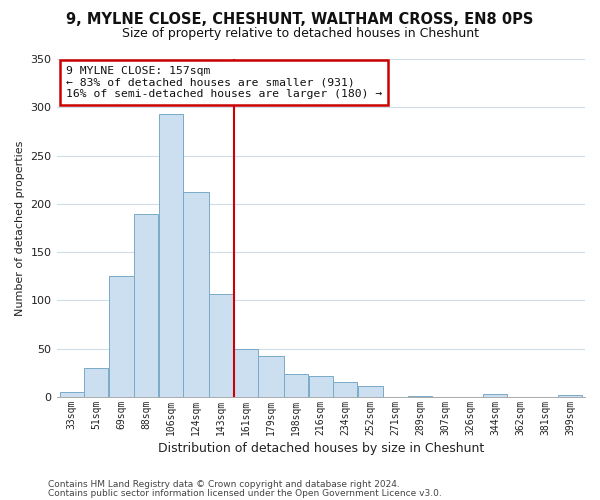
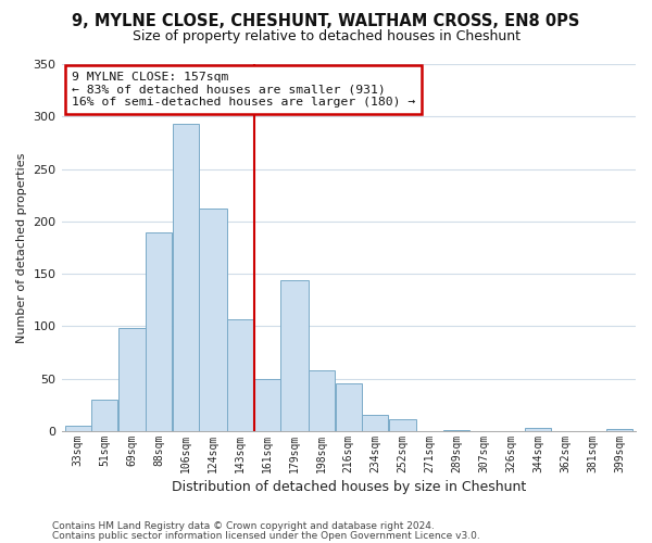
69sqm: 125 -> 98
179sqm: 42 -> 144
198sqm: 24 -> 58
216sqm: 22 -> 46
